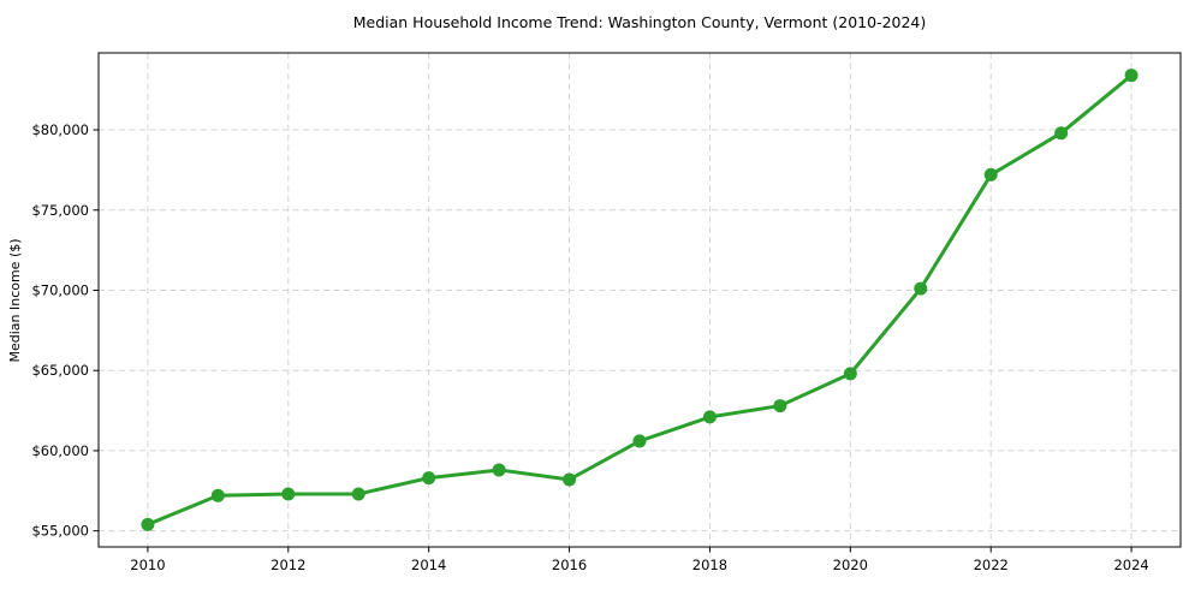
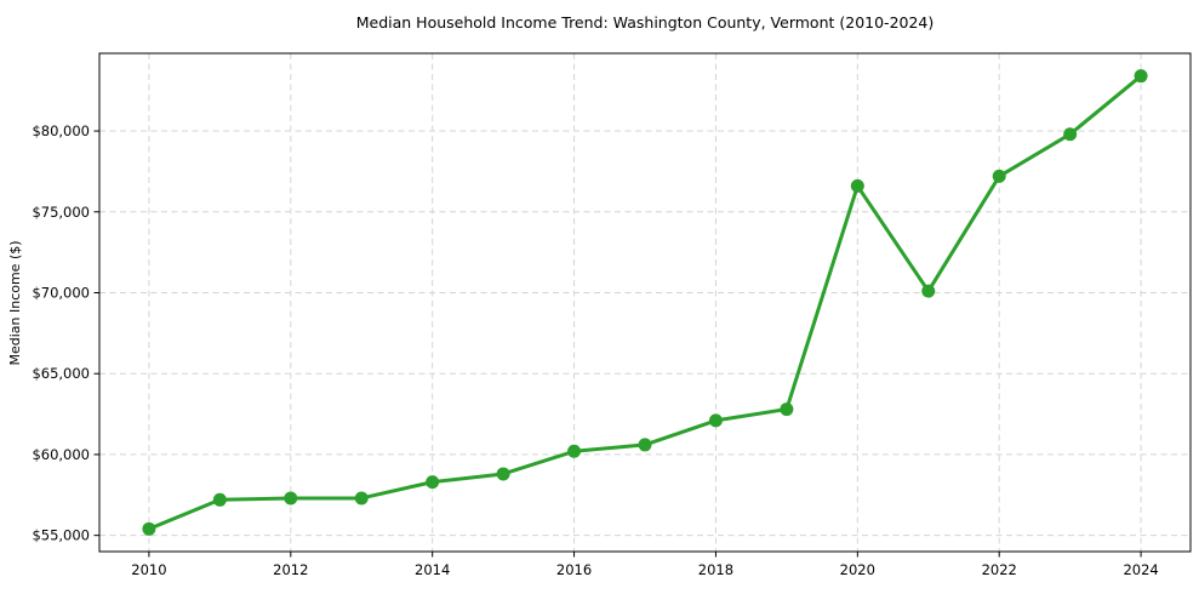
2016: $58200 -> $60200
2020: $64800 -> $76600
